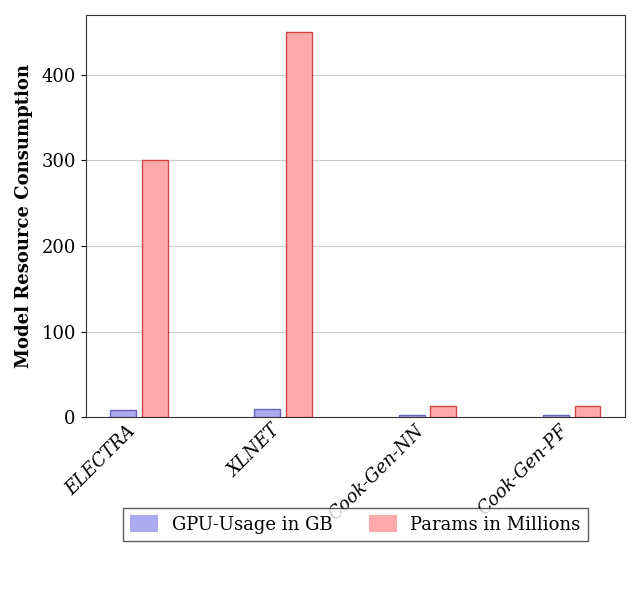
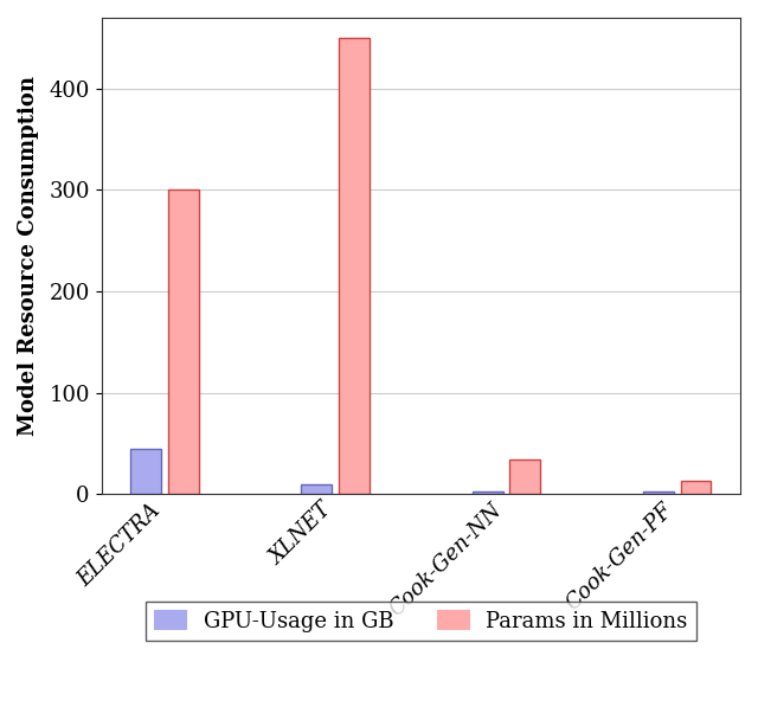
GPU-Usage in GB/ELECTRA: 8 -> 44
Params in Millions/Cook-Gen-NN: 13 -> 34
